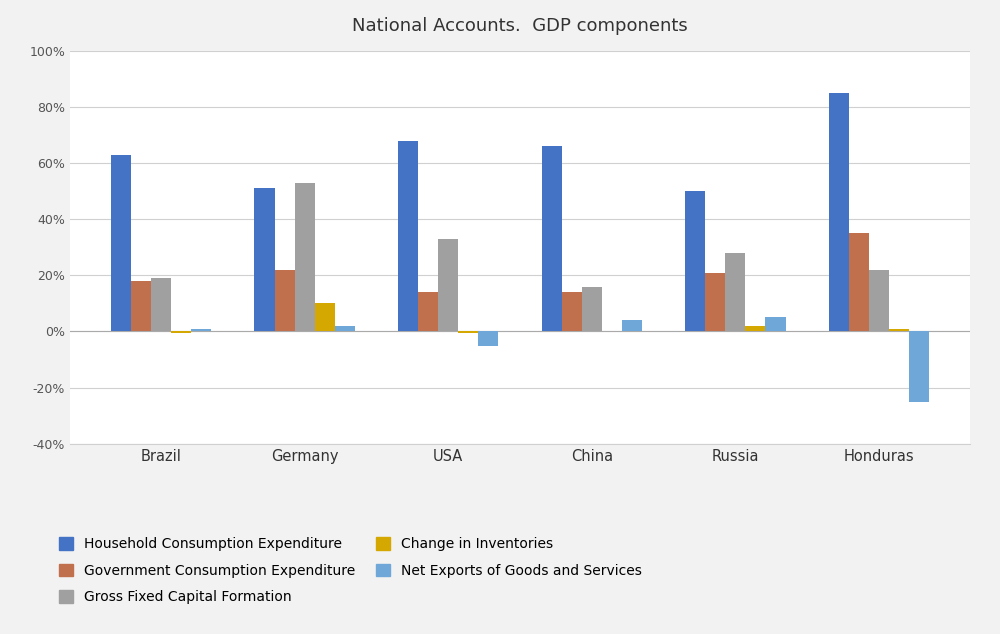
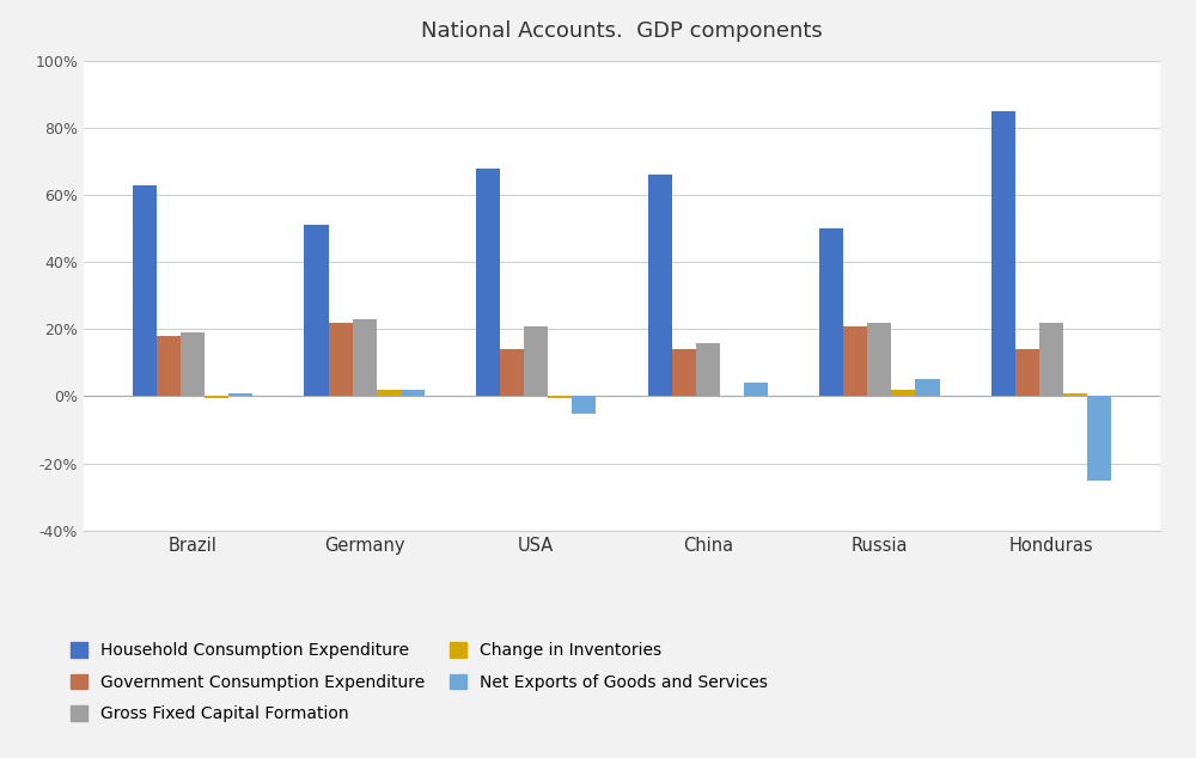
Gross Fixed Capital Formation/Germany: 53% -> 23%
Change in Inventories/Germany: 10.0% -> 2.0%
Gross Fixed Capital Formation/USA: 33% -> 21%
Gross Fixed Capital Formation/Russia: 28% -> 22%
Government Consumption Expenditure/Honduras: 35% -> 14%
